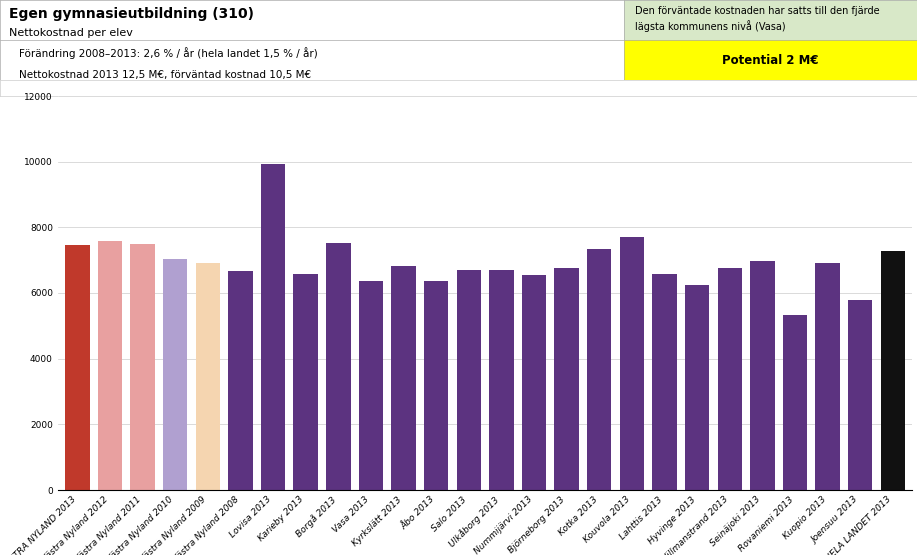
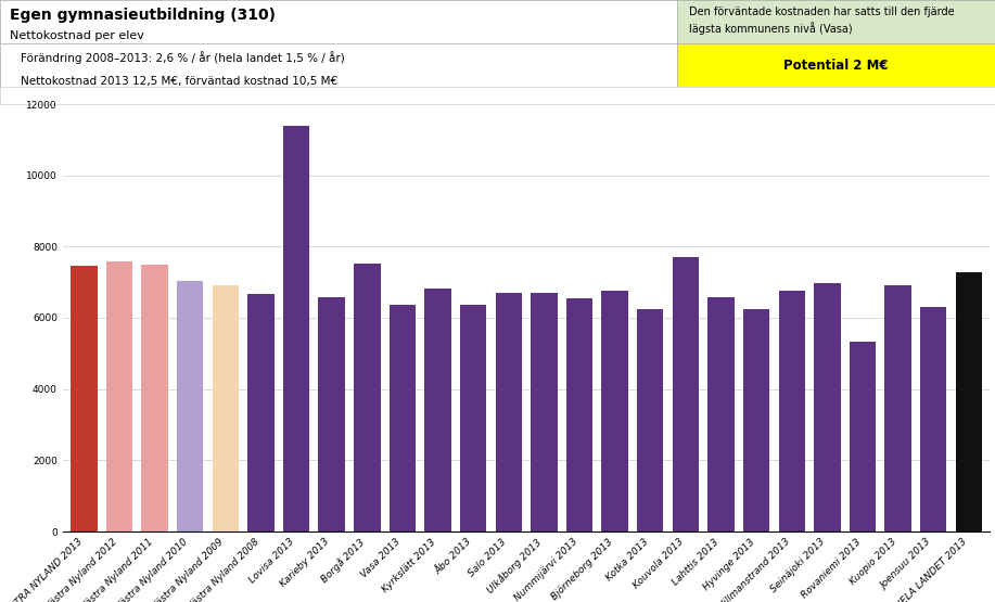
Lovisa 2013: 9940 -> 11400
Kotka 2013: 7350 -> 6250
Joensuu 2013: 5780 -> 6300
